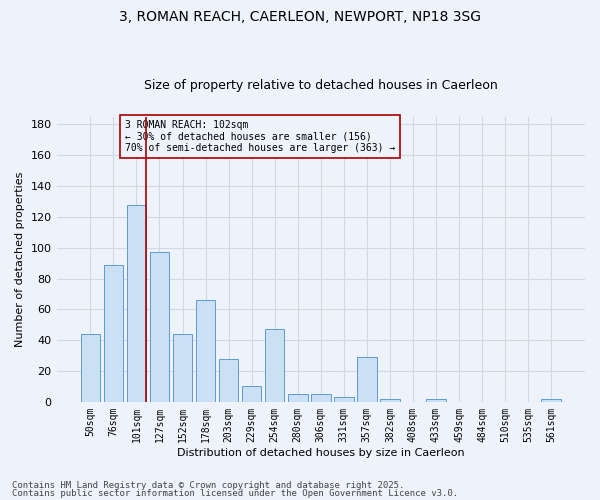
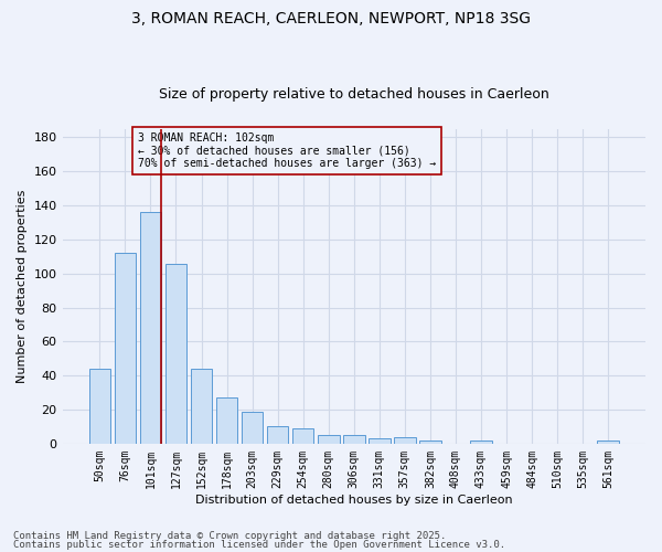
76sqm: 89 -> 112
101sqm: 128 -> 136
127sqm: 97 -> 106
178sqm: 66 -> 27
203sqm: 28 -> 19
254sqm: 47 -> 9
357sqm: 29 -> 4
